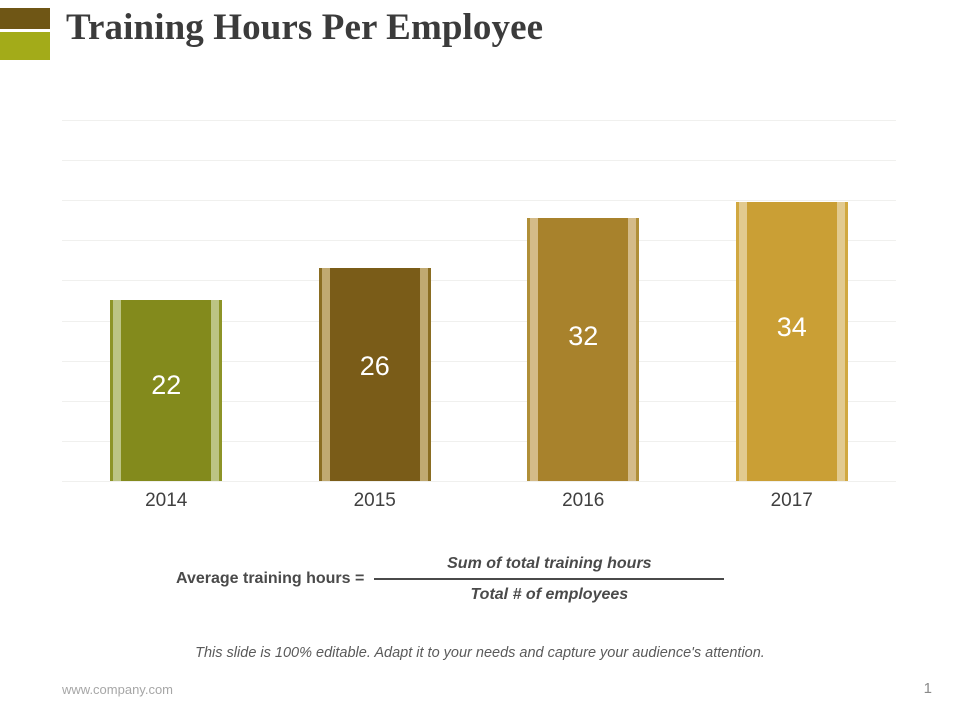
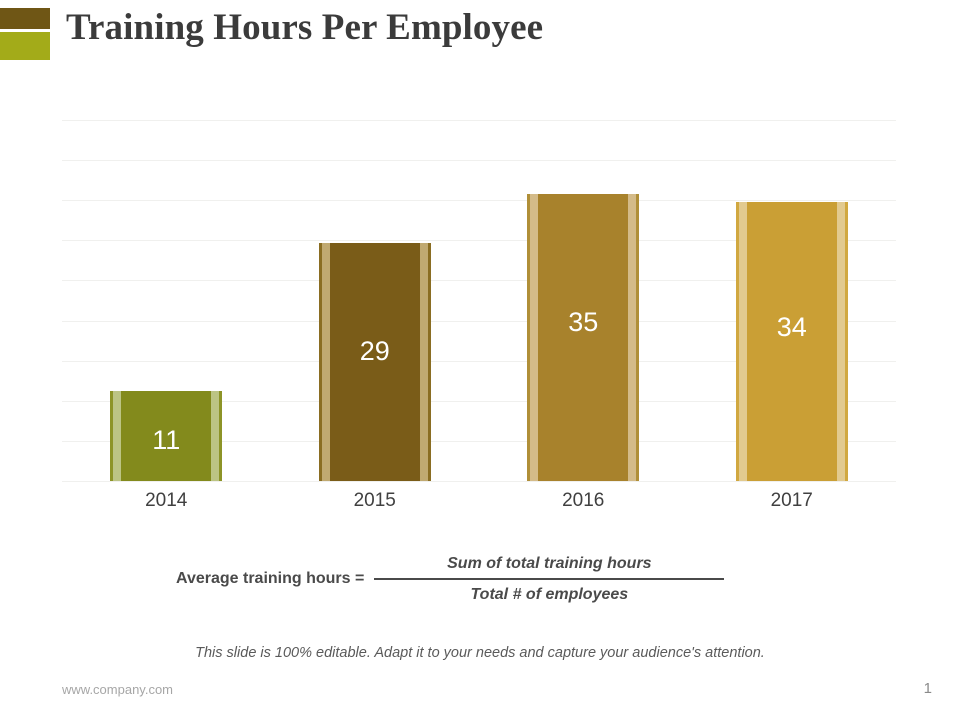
2014: 22 -> 11
2015: 26 -> 29
2016: 32 -> 35
